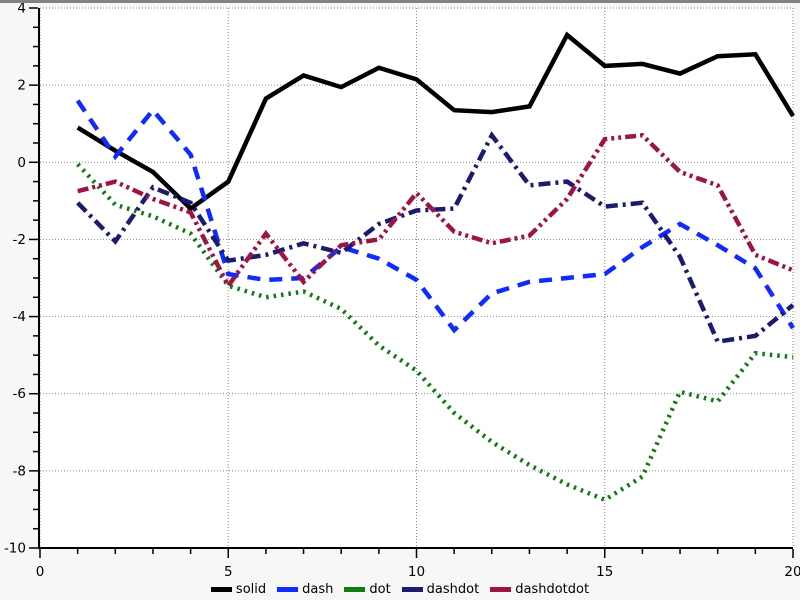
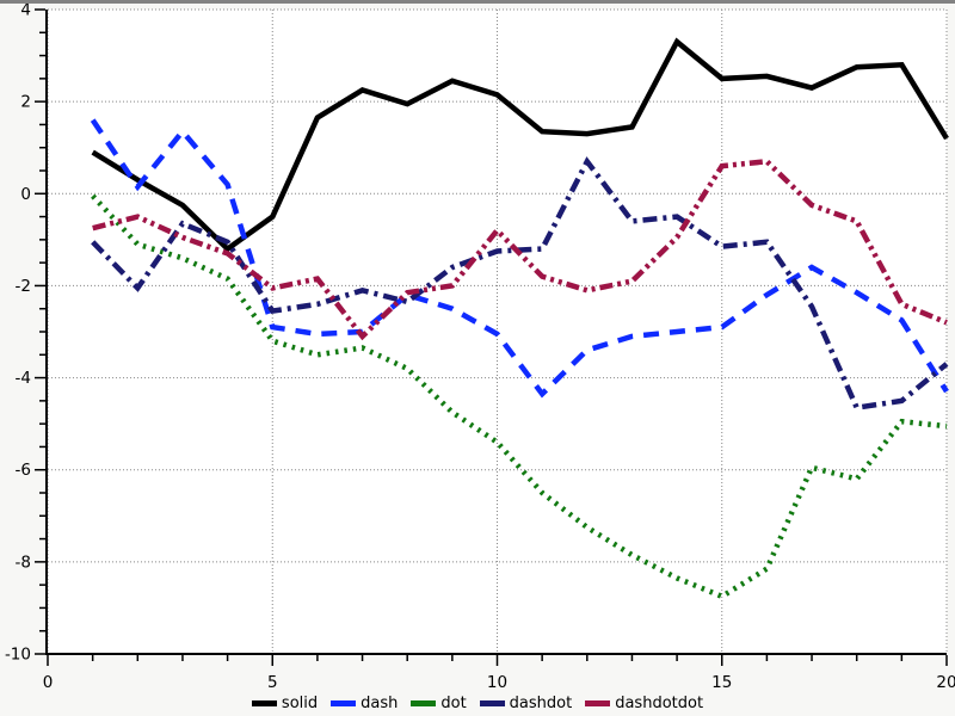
dashdotdot/5: -3.2 -> -2.0
